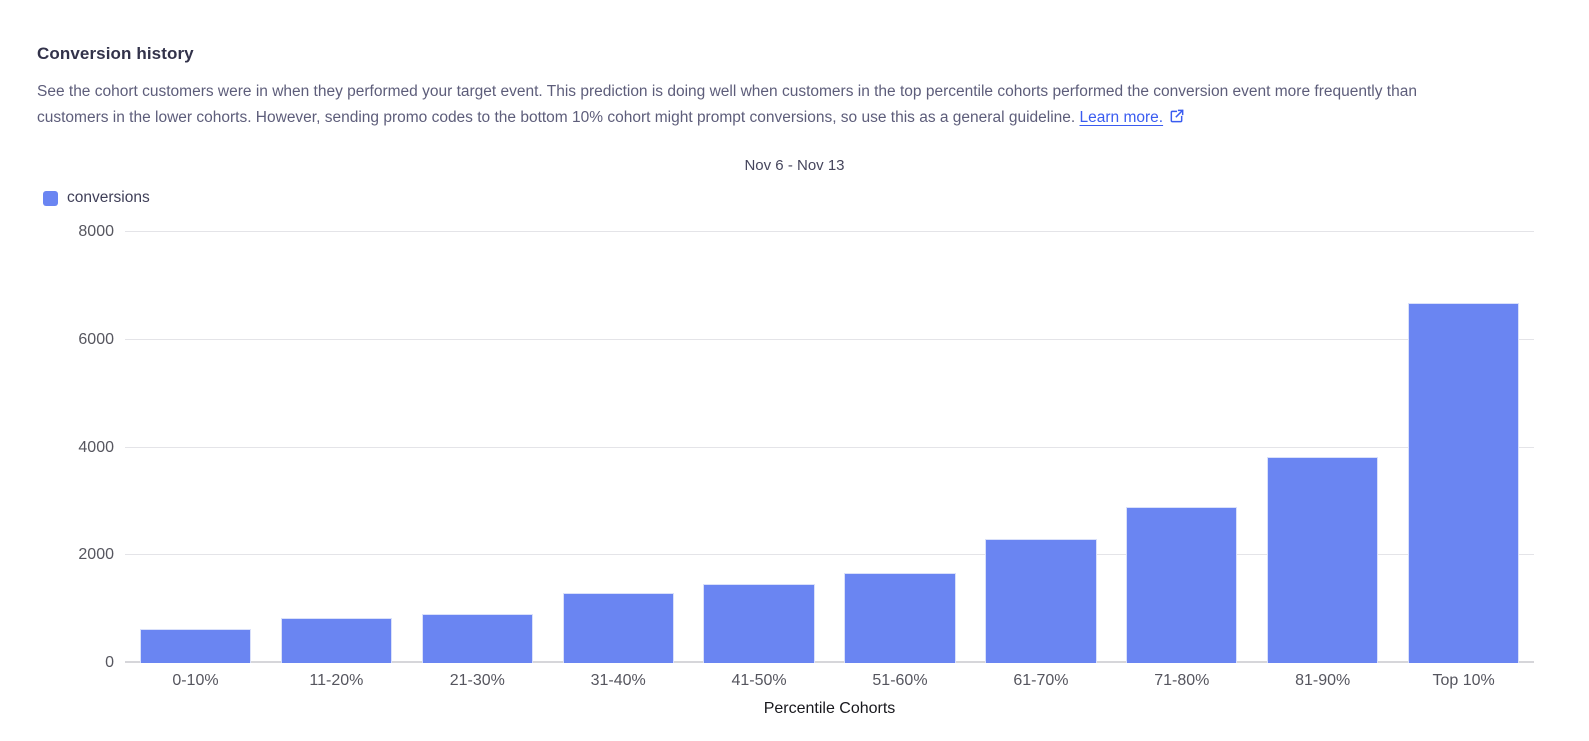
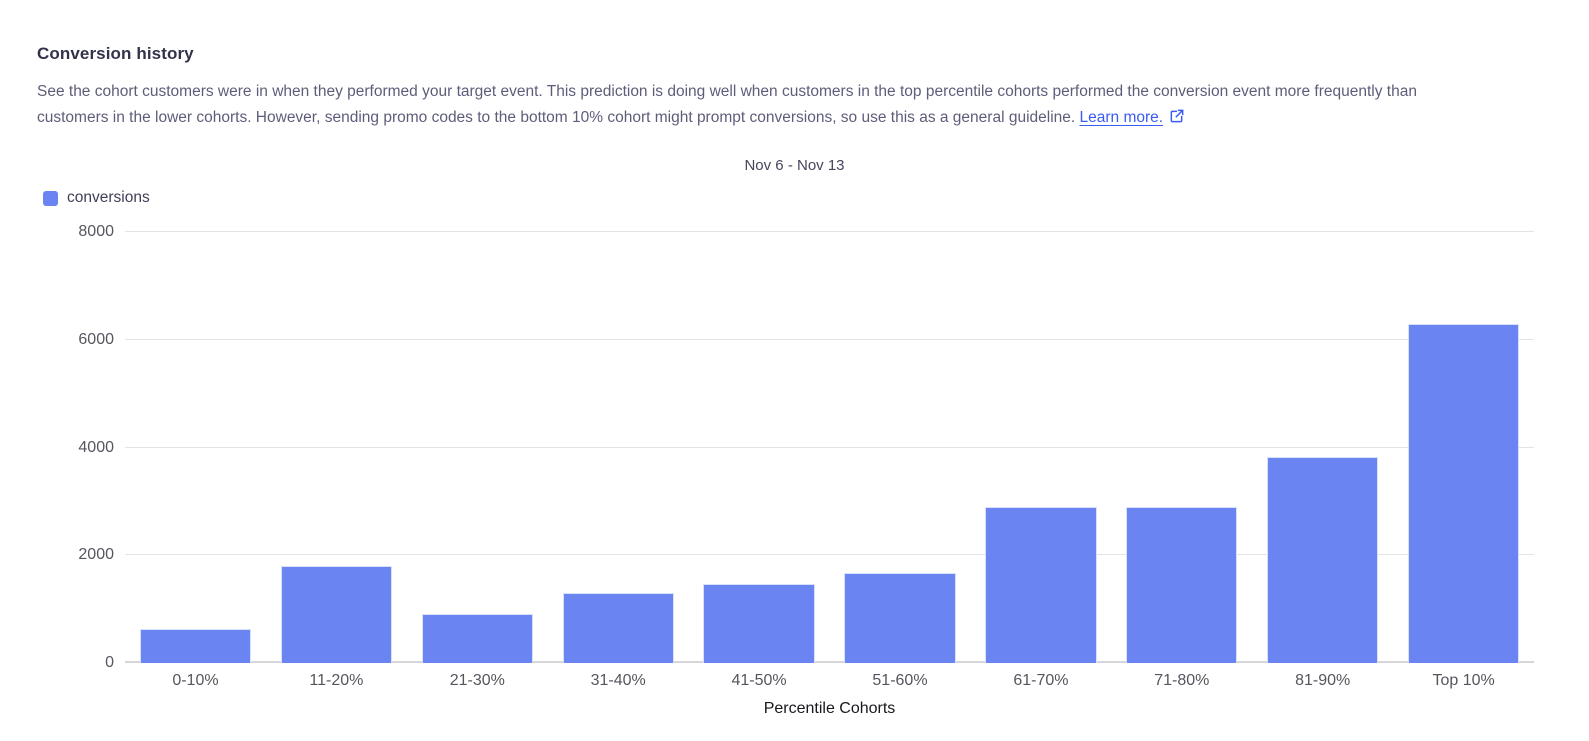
11-20%: 800 -> 1800
61-70%: 2300 -> 2900
Top 10%: 6700 -> 6300
